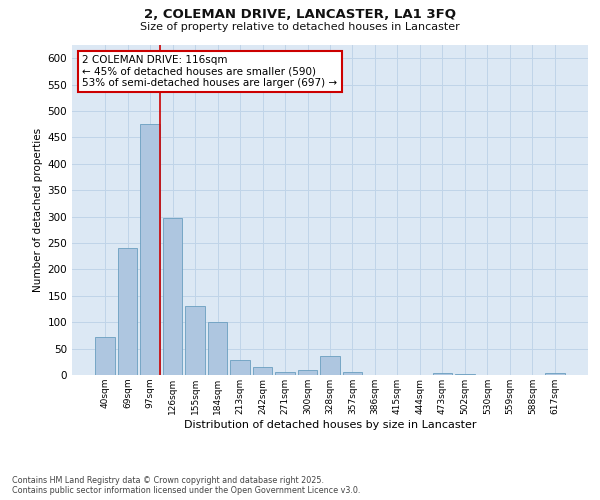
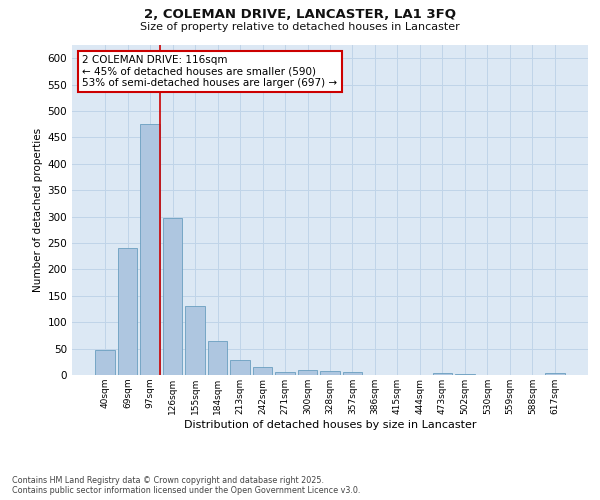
40sqm: 72 -> 48
184sqm: 100 -> 64
328sqm: 36 -> 8
